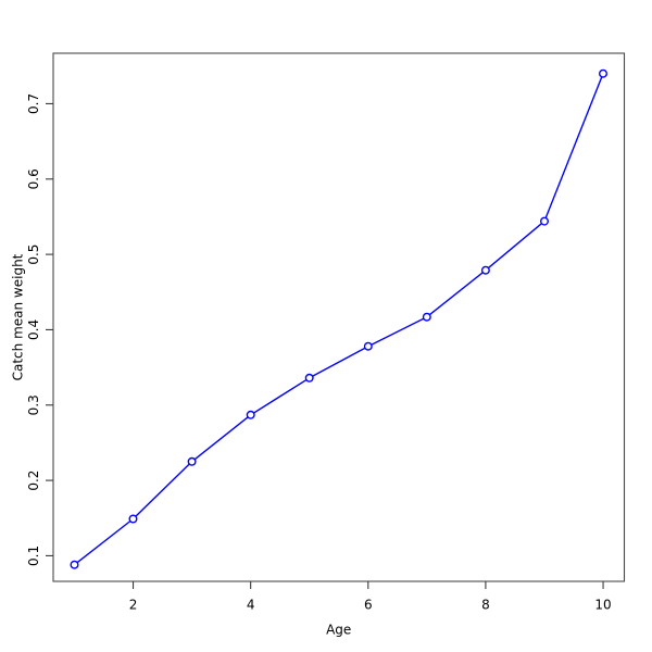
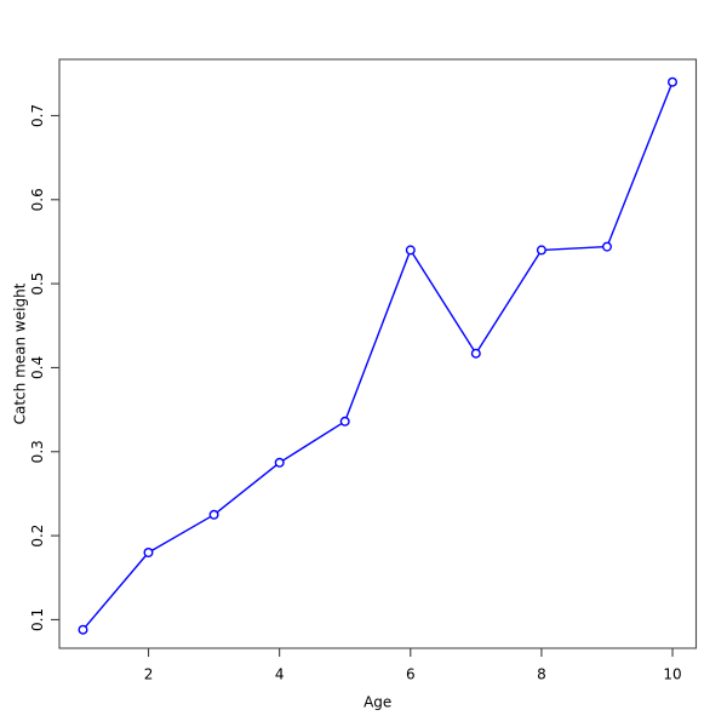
2: 0.15 -> 0.18
6: 0.38 -> 0.54
8: 0.48 -> 0.54
